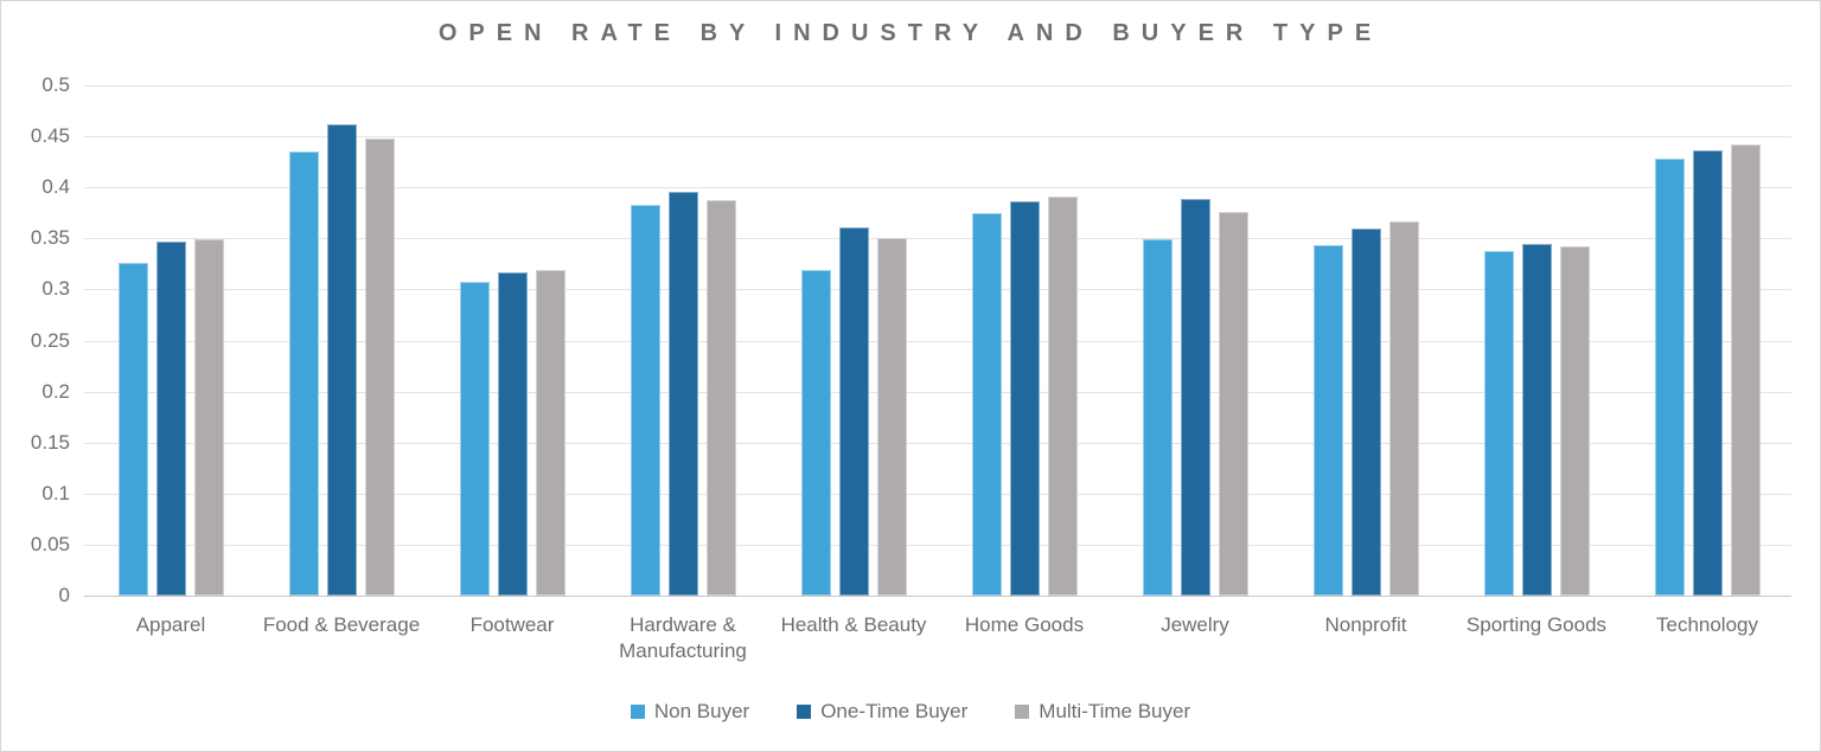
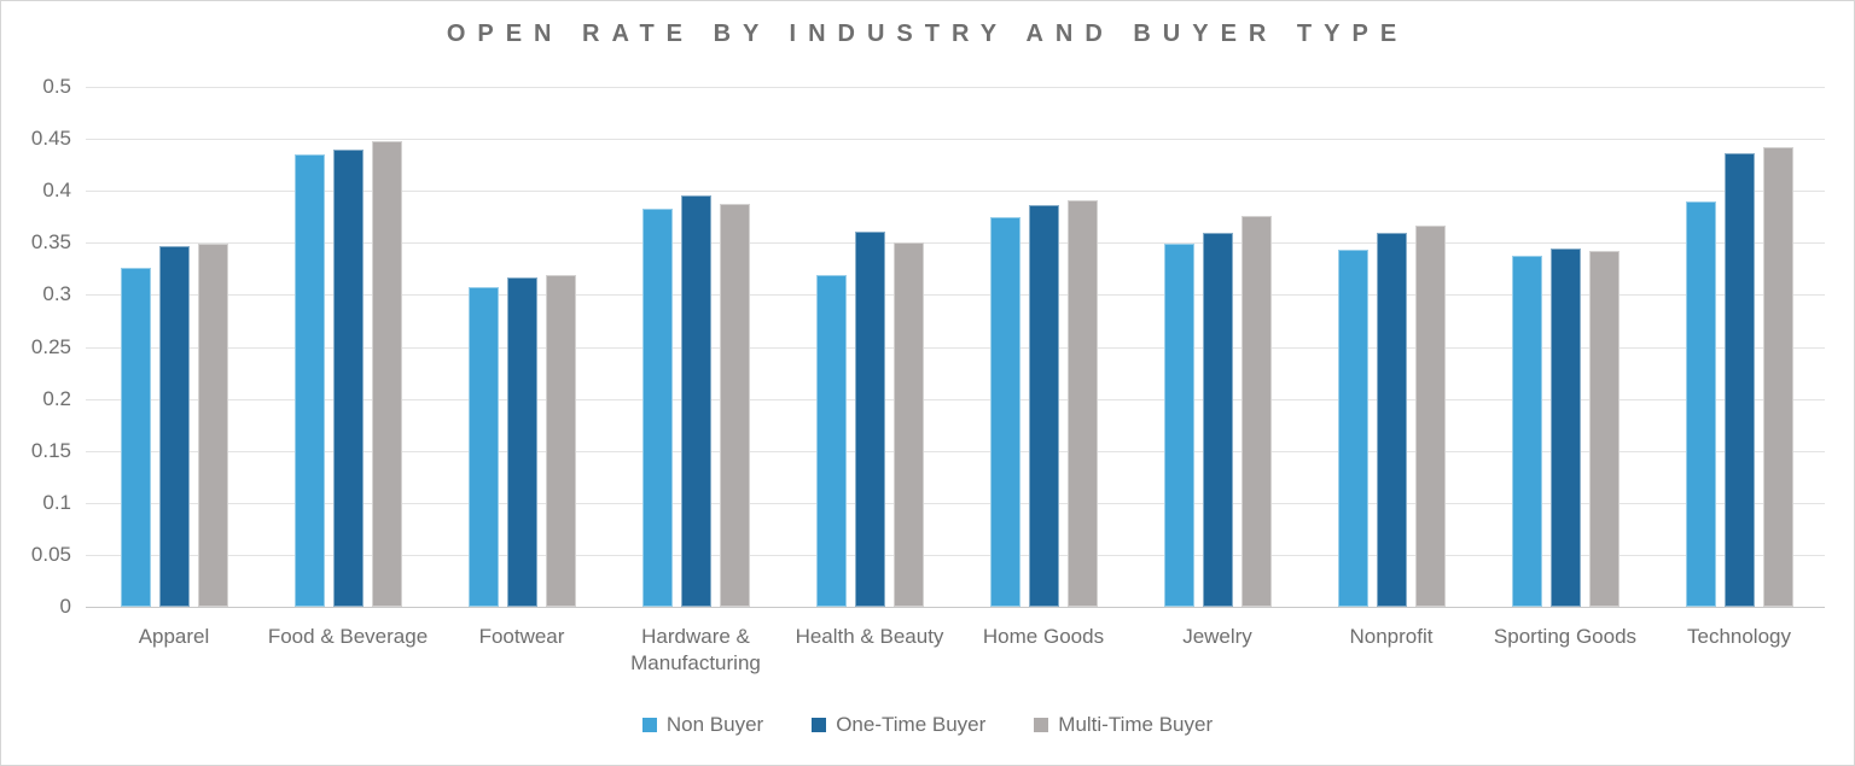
One-Time Buyer/Food & Beverage: 0.46 -> 0.44
One-Time Buyer/Jewelry: 0.39 -> 0.36
Non Buyer/Technology: 0.43 -> 0.39
